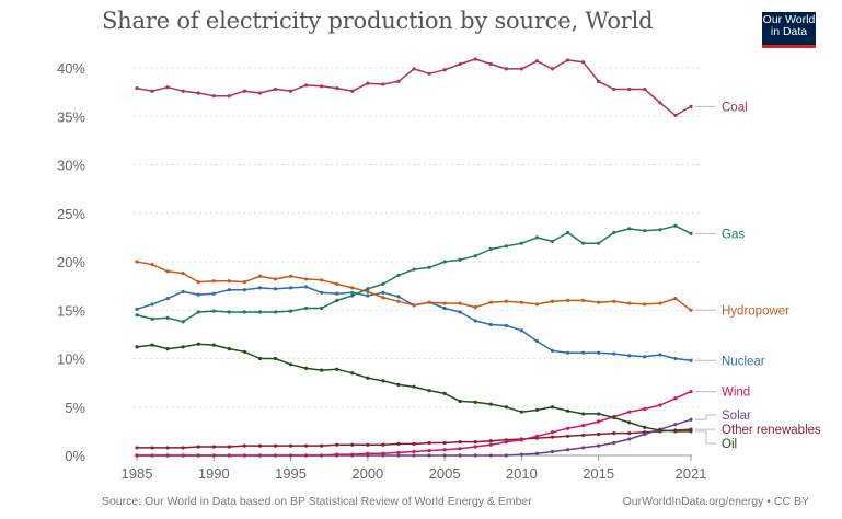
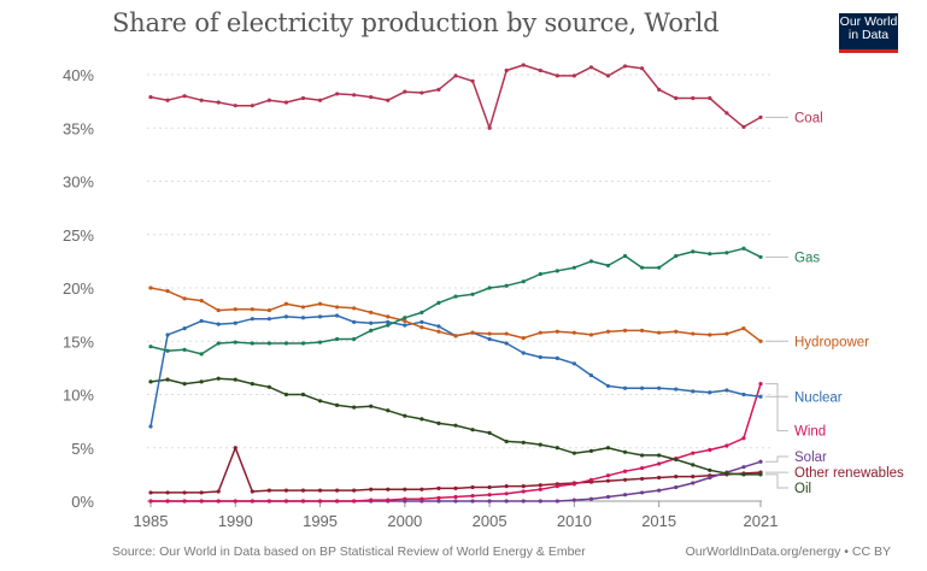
Nuclear/1985: 15% -> 7%
Other renewables/1990: 1% -> 5%
Coal/2005: 40% -> 35%
Wind/2021: 7% -> 11%
